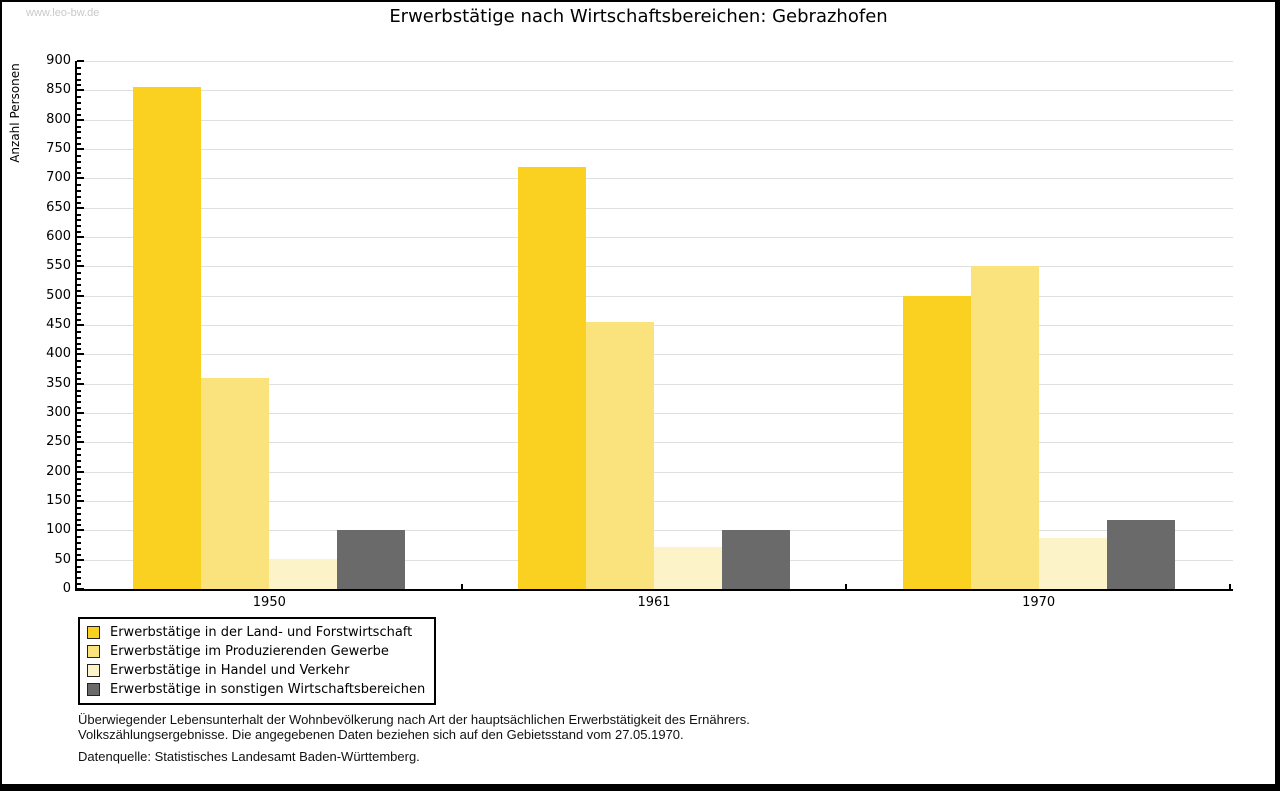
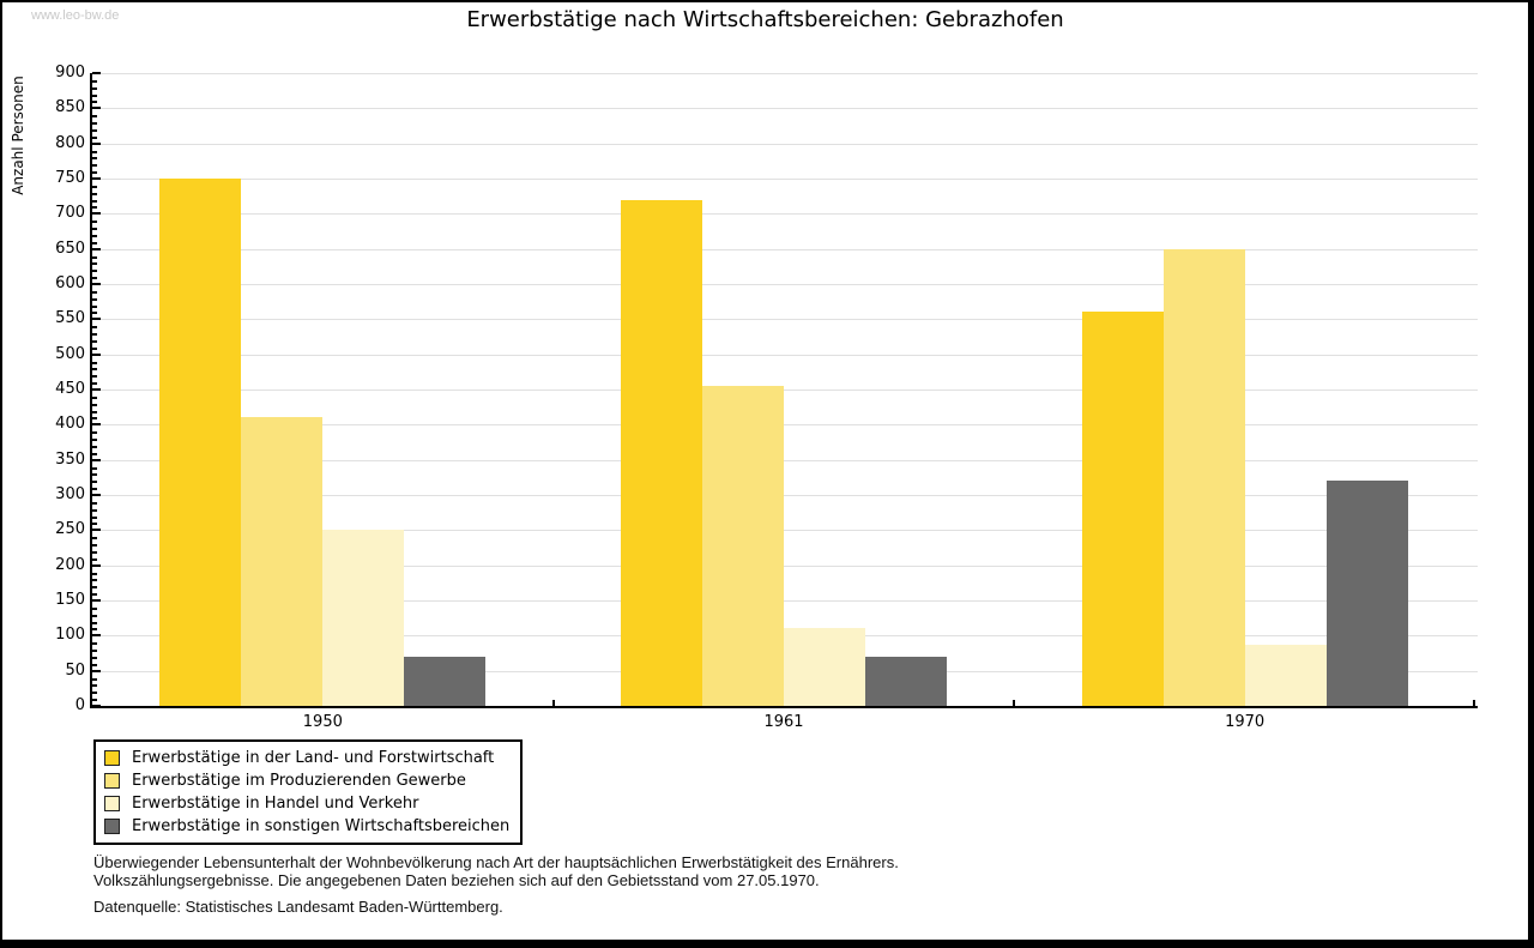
Erwerbstätige in der Land- und Forstwirtschaft/1950: 860 -> 750
Erwerbstätige im Produzierenden Gewerbe/1950: 360 -> 410
Erwerbstätige in Handel und Verkehr/1950: 50 -> 250
Erwerbstätige in sonstigen Wirtschaftsbereichen/1950: 100 -> 70
Erwerbstätige in Handel und Verkehr/1961: 70 -> 110
Erwerbstätige in sonstigen Wirtschaftsbereichen/1961: 100 -> 70
Erwerbstätige in der Land- und Forstwirtschaft/1970: 500 -> 560
Erwerbstätige im Produzierenden Gewerbe/1970: 550 -> 650
Erwerbstätige in sonstigen Wirtschaftsbereichen/1970: 120 -> 320
